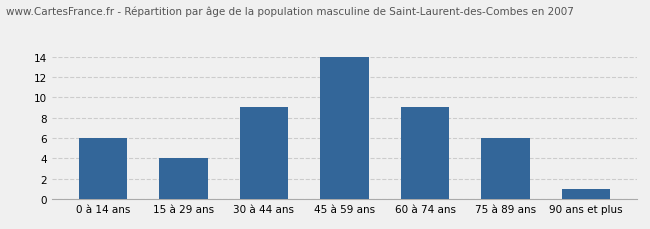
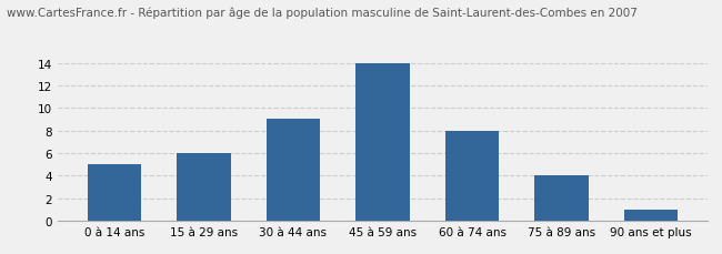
0 à 14 ans: 6 -> 5
15 à 29 ans: 4 -> 6
60 à 74 ans: 9 -> 8
75 à 89 ans: 6 -> 4
